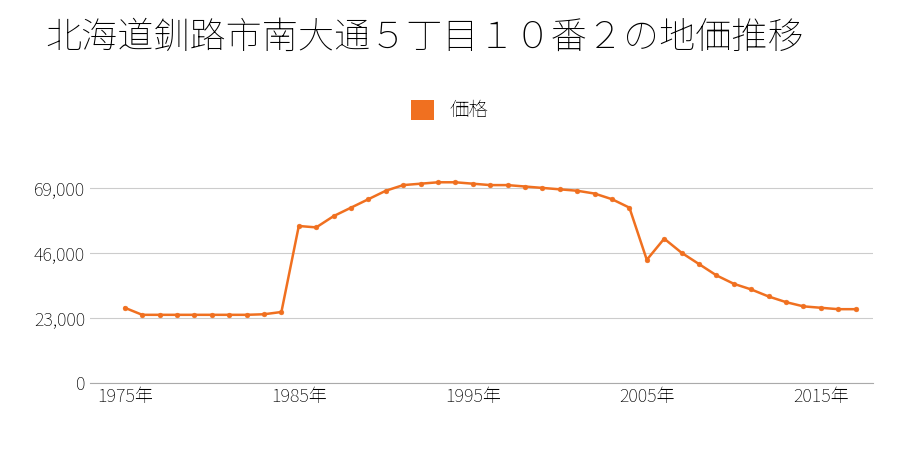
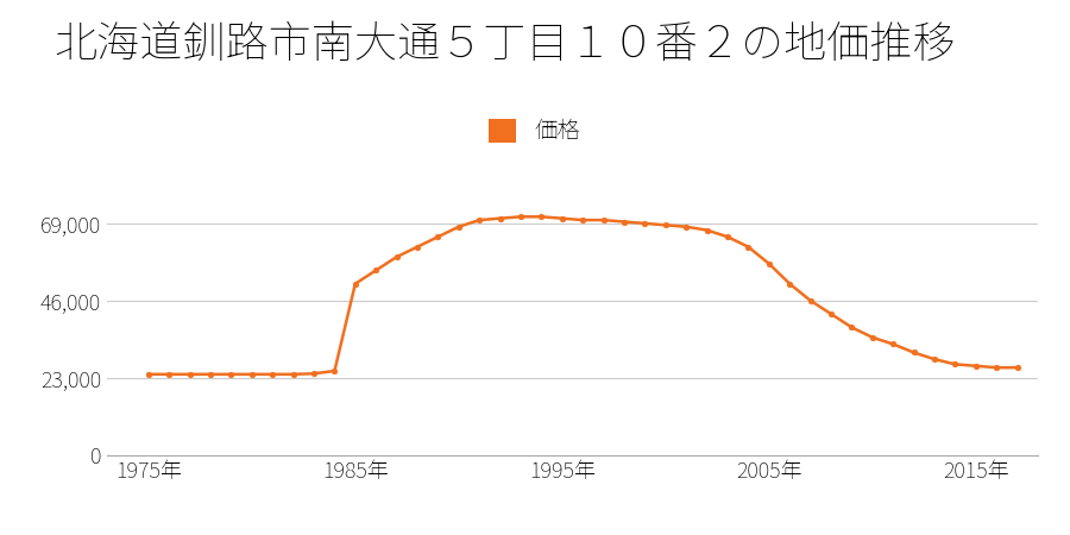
1975年: 26,500 -> 24,000
1985年: 55,500 -> 51,000
2005年: 43,500 -> 57,000
